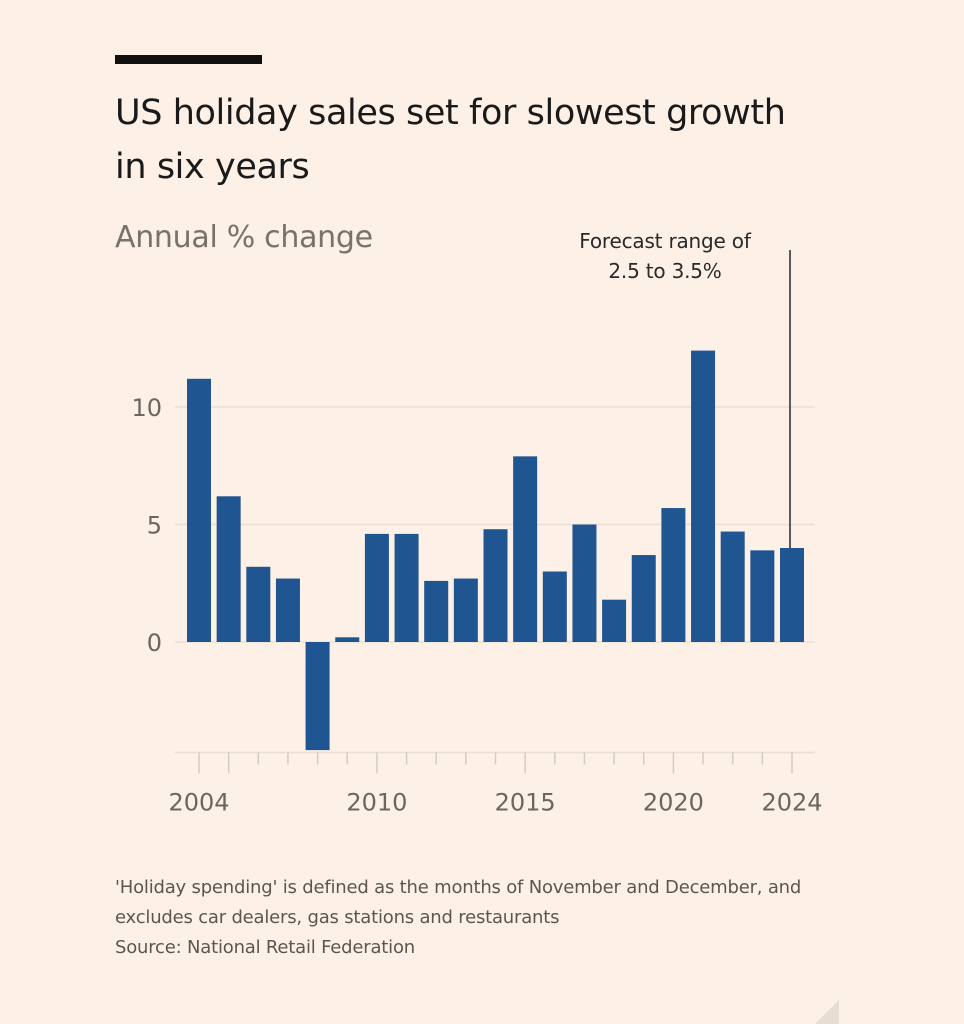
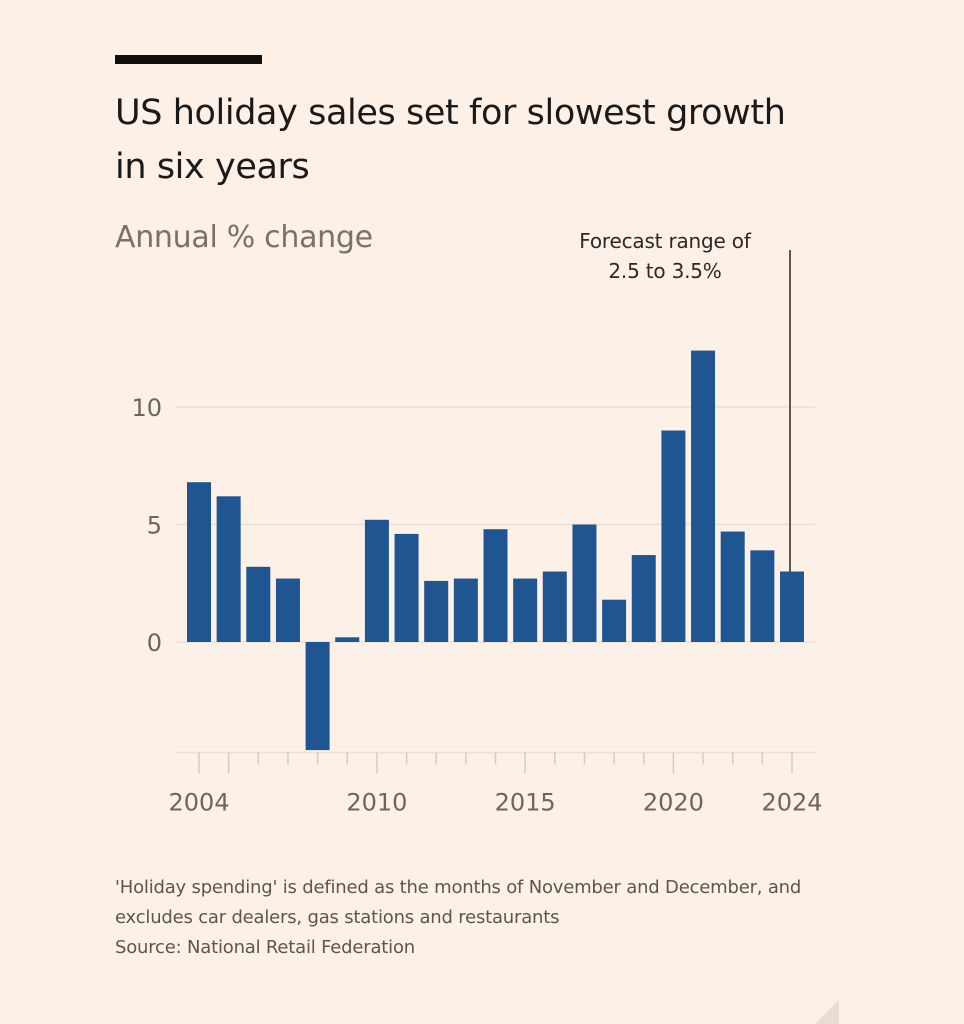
2004: 11.2 -> 6.8
2010: 4.6 -> 5.2
2015: 7.9 -> 2.7
2020: 5.7 -> 9.0
2024: 4.0 -> 3.0
